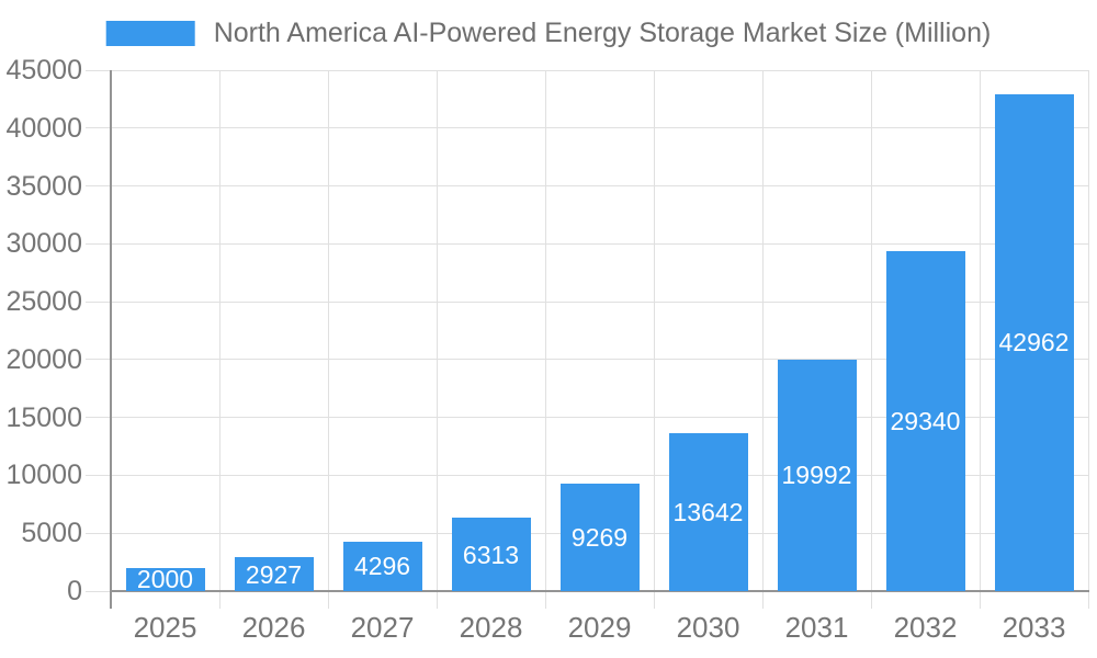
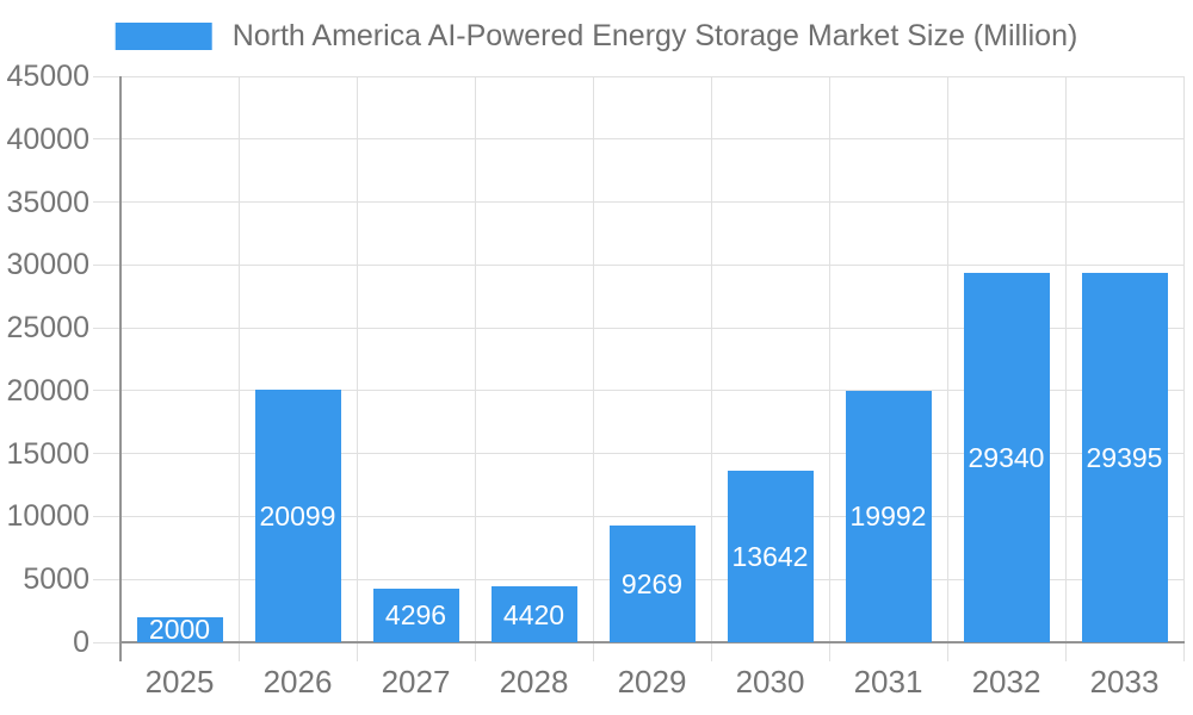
2026: 2927 -> 20099
2028: 6313 -> 4420
2033: 42962 -> 29395
